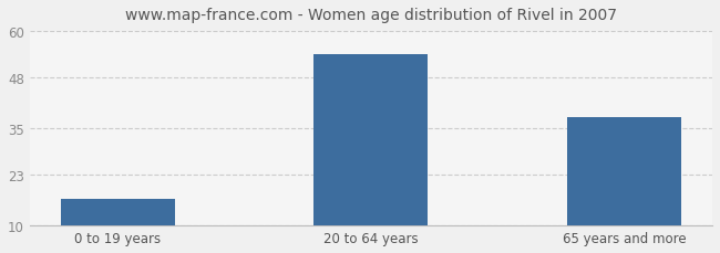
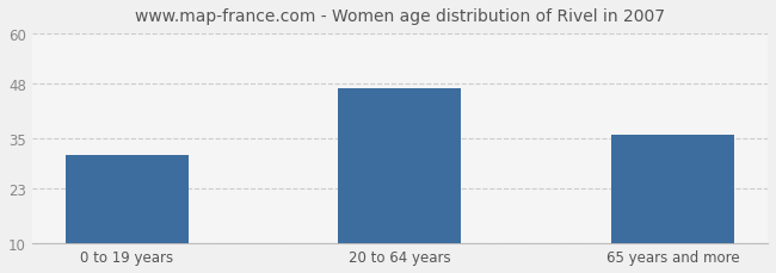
0 to 19 years: 17 -> 31
20 to 64 years: 54 -> 47
65 years and more: 38 -> 36
